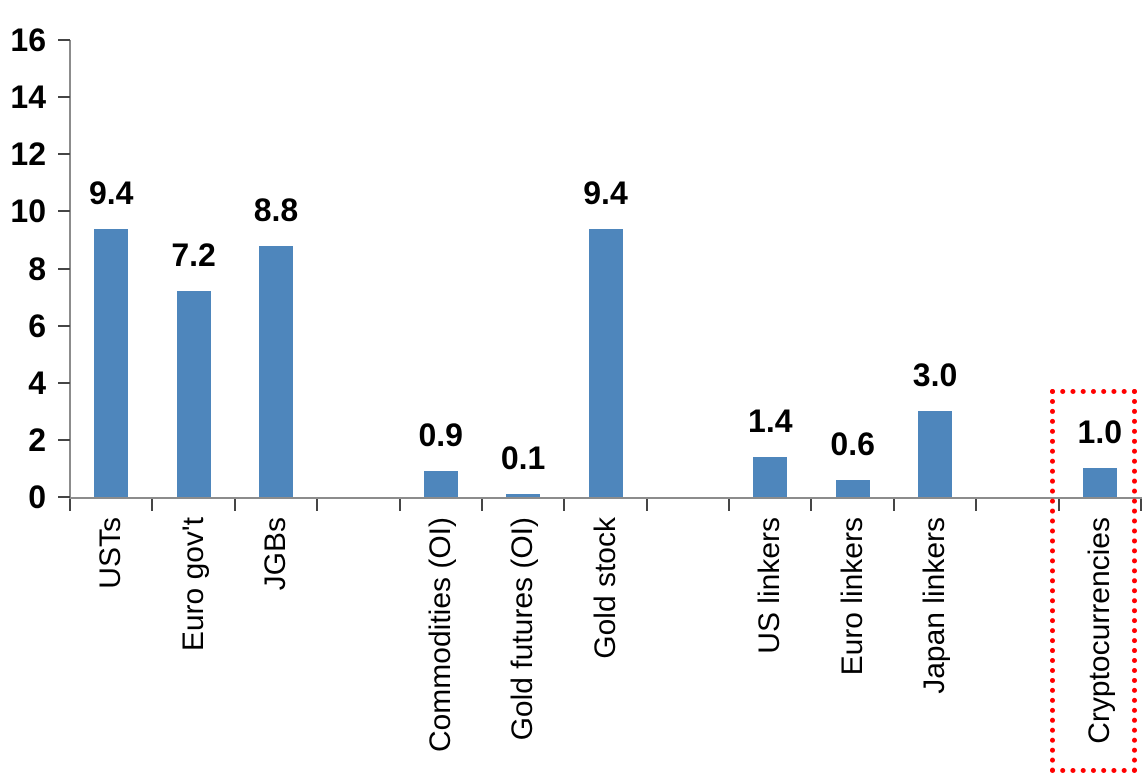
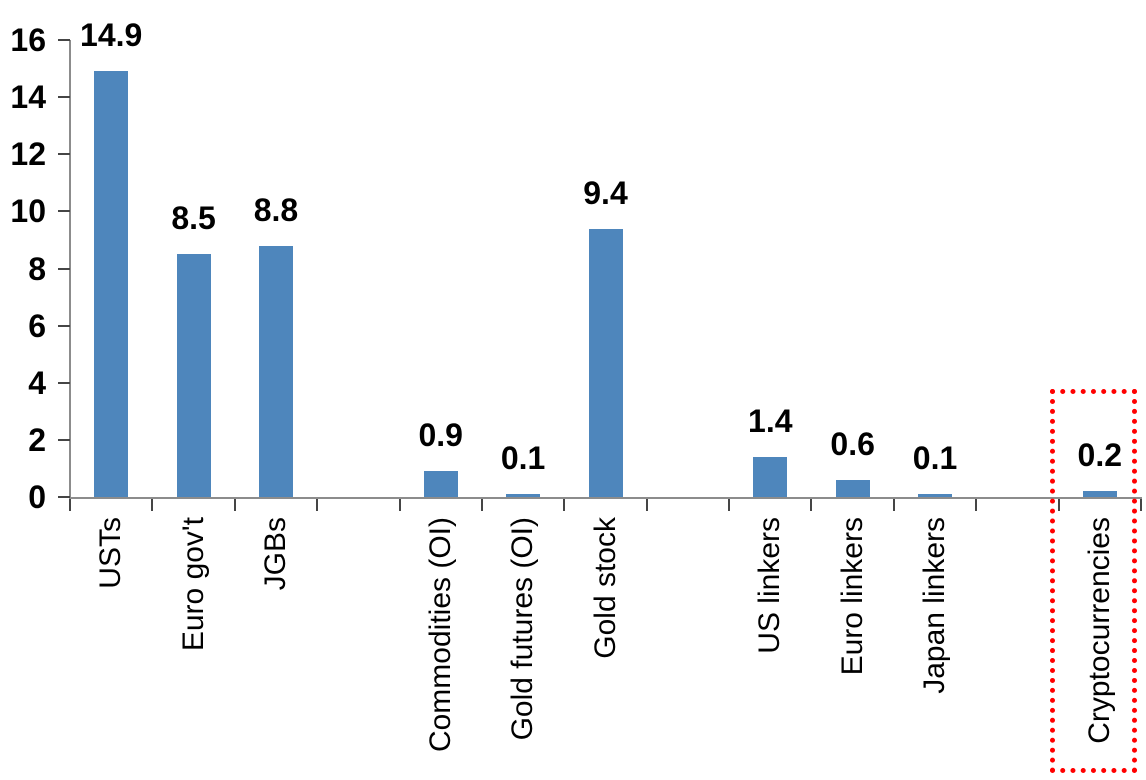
USTs: 9.4 -> 14.9
Euro gov't: 7.2 -> 8.5
Japan linkers: 3.0 -> 0.1
Cryptocurrencies: 1.0 -> 0.2
